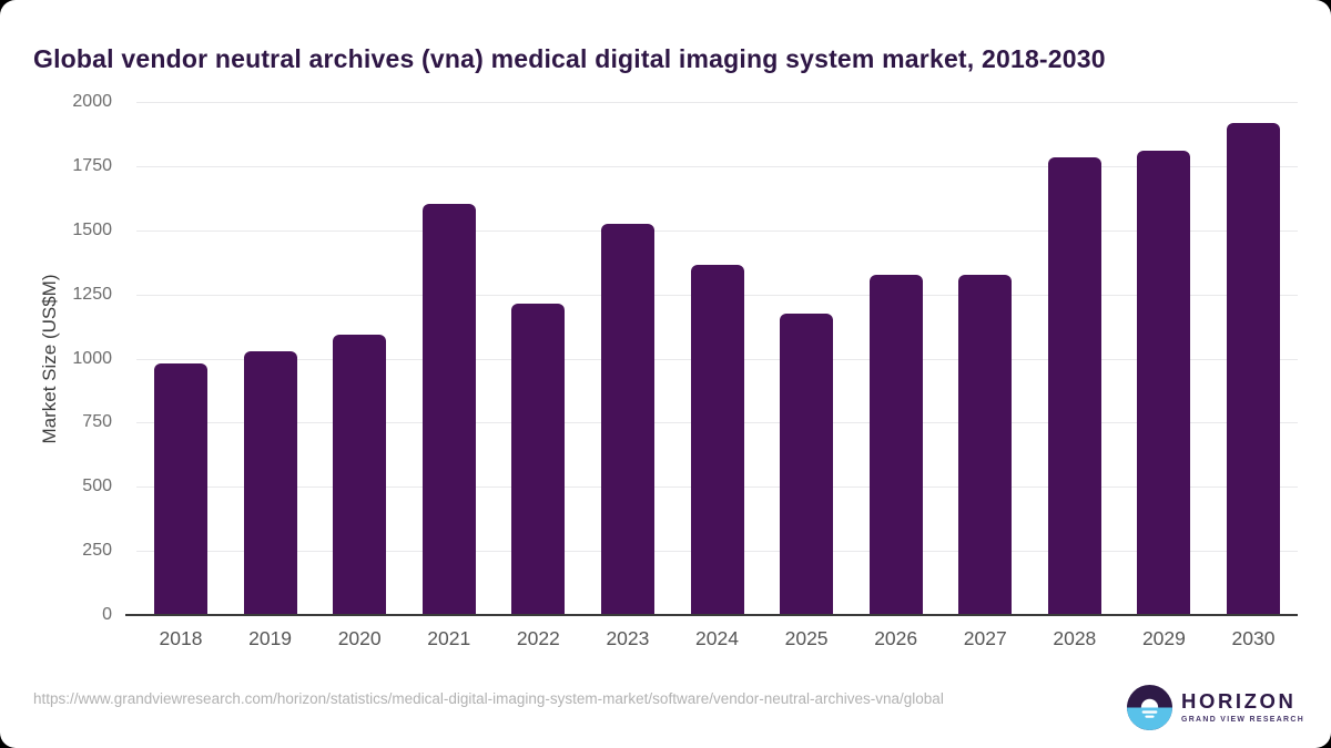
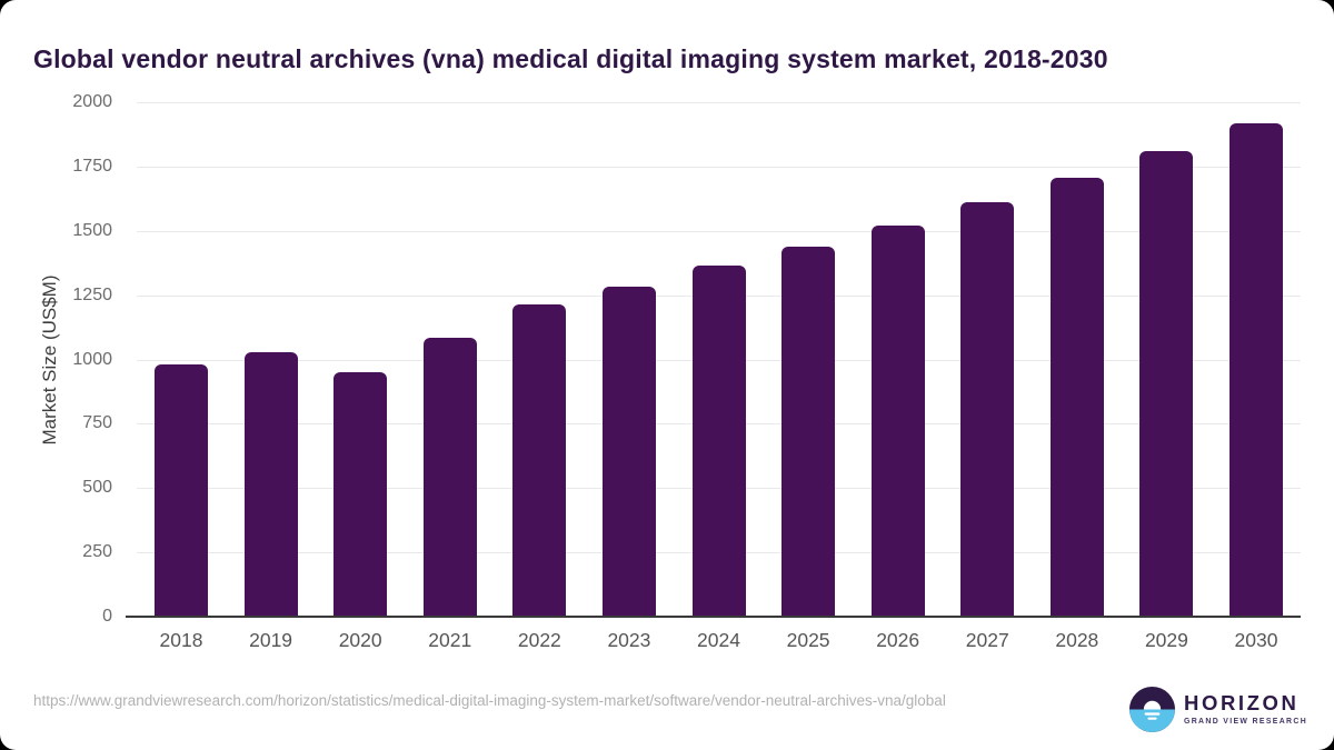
2020: 1090 -> 940
2021: 1600 -> 1080
2023: 1520 -> 1280
2025: 1170 -> 1440
2026: 1320 -> 1520
2027: 1320 -> 1600
2028: 1780 -> 1700
